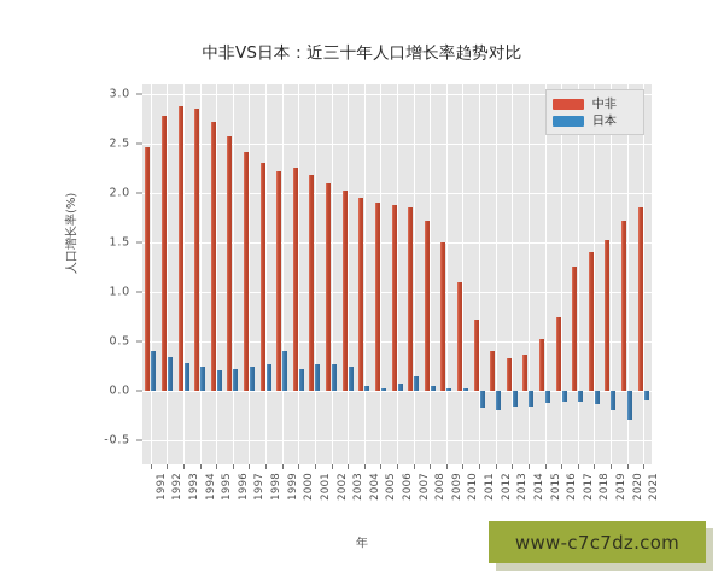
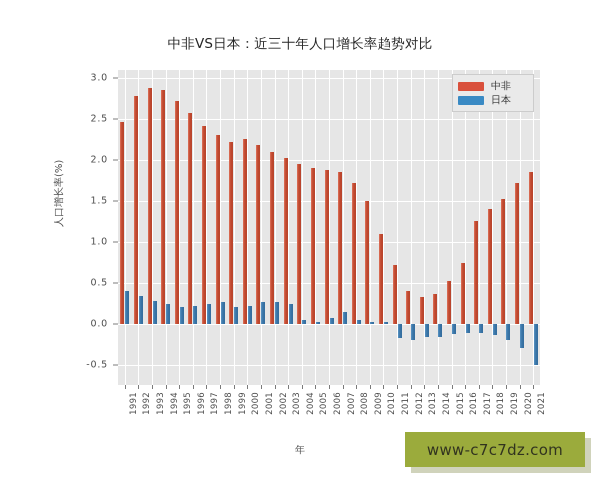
日本/1999: 0.4 -> 0.2
日本/2021: -0.1 -> -0.5
